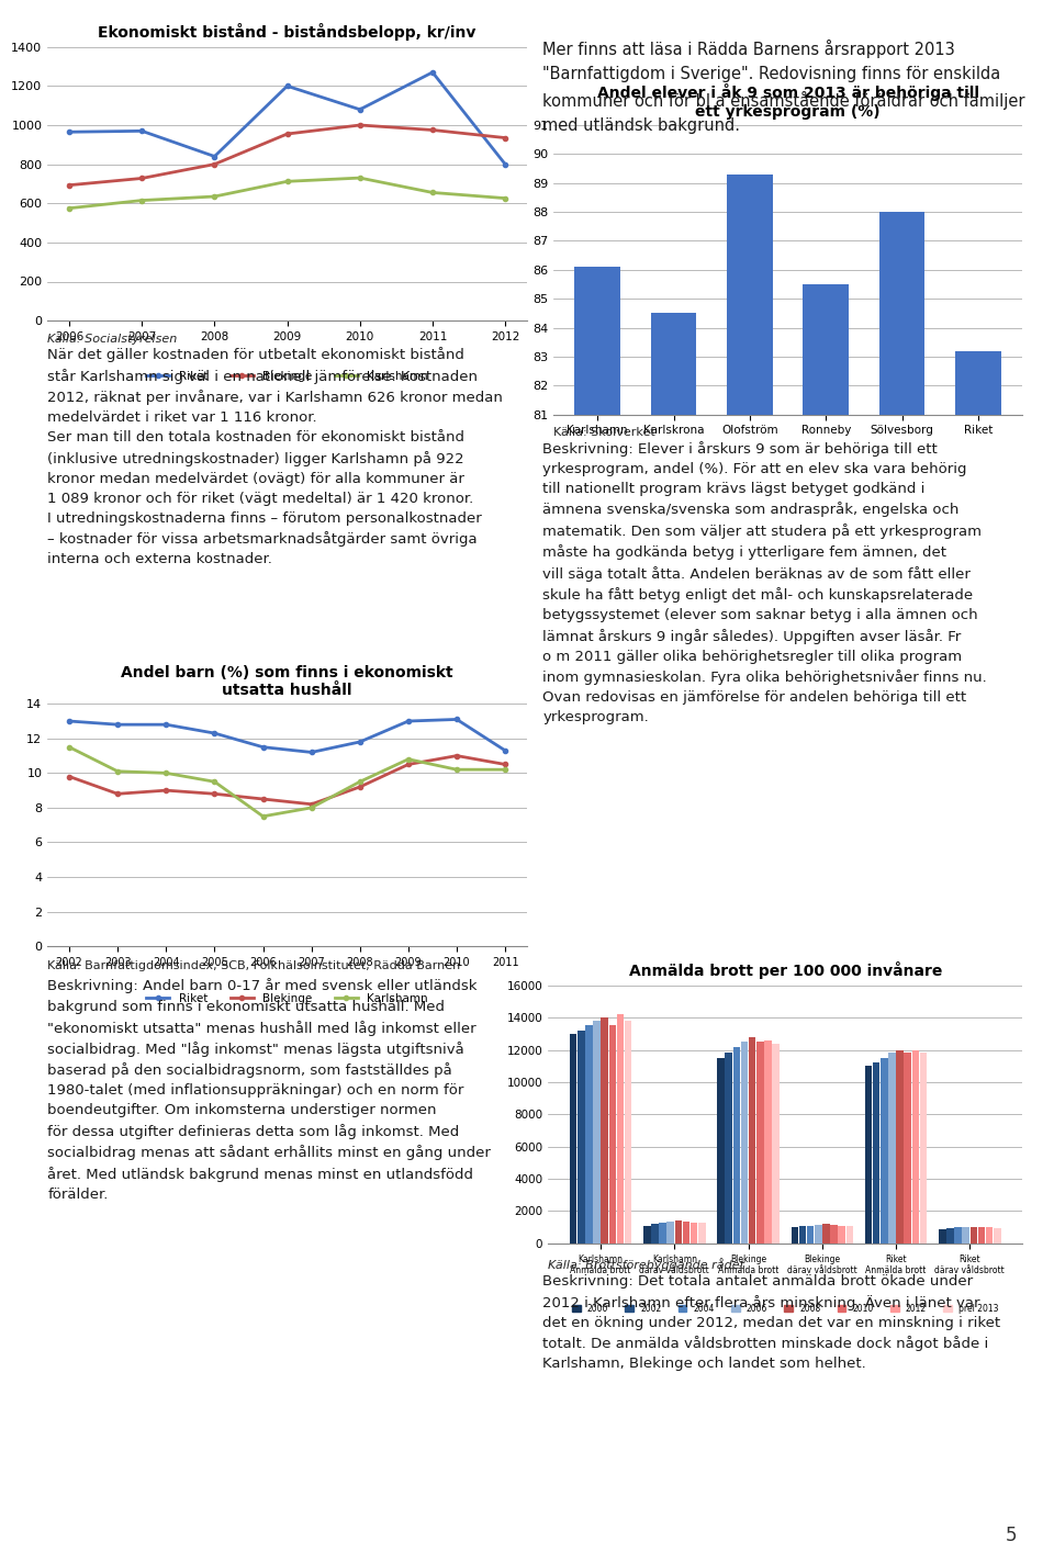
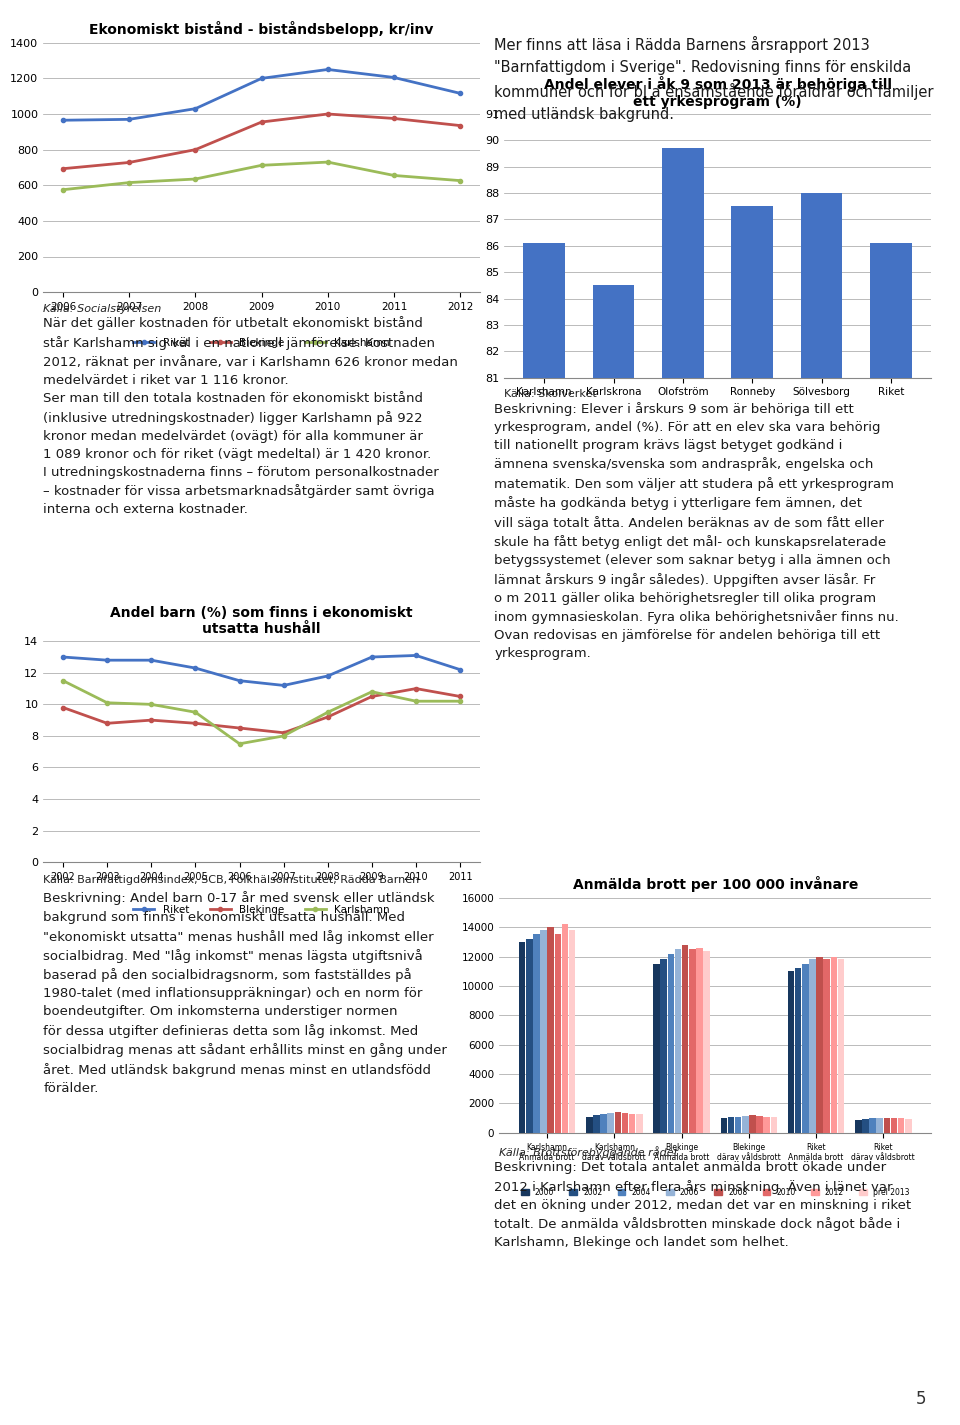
Ekonomiskt bistånd - biståndsbelopp, kr/inv/Riket/2008: 840 -> 1030
Ekonomiskt bistånd - biståndsbelopp, kr/inv/Riket/2010: 1080 -> 1250
Ekonomiskt bistånd - biståndsbelopp, kr/inv/Riket/2011: 1270 -> 1200
Ekonomiskt bistånd - biståndsbelopp, kr/inv/Riket/2012: 800 -> 1120
Olofström: 89.3 -> 89.7
Ronneby: 85.5 -> 87.5
Riket: 83.2 -> 86.1
Andel barn (%) som finns i ekonomiskt utsatta hushåll/Riket/2011: 11.3 -> 12.2
